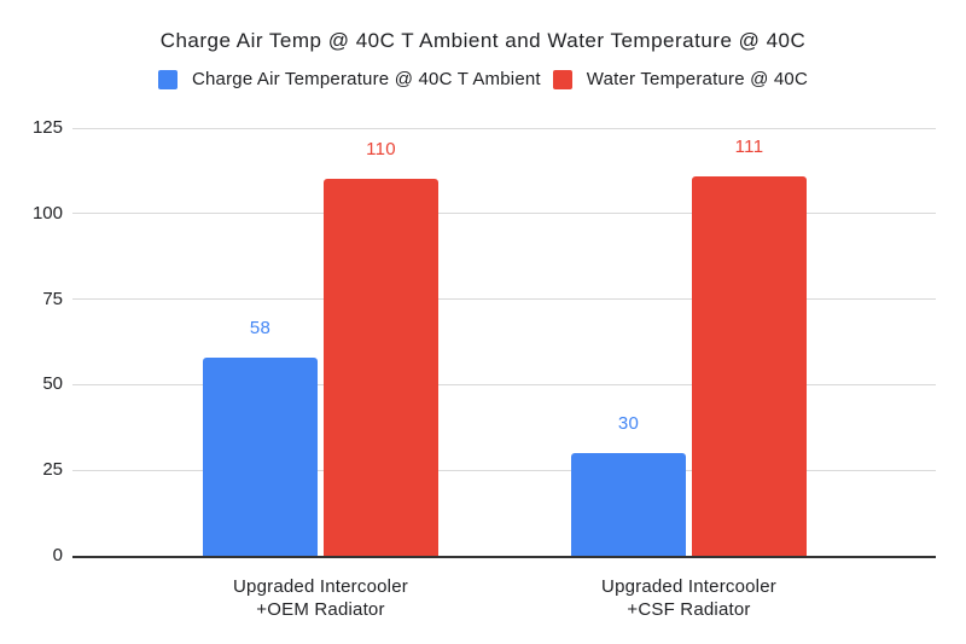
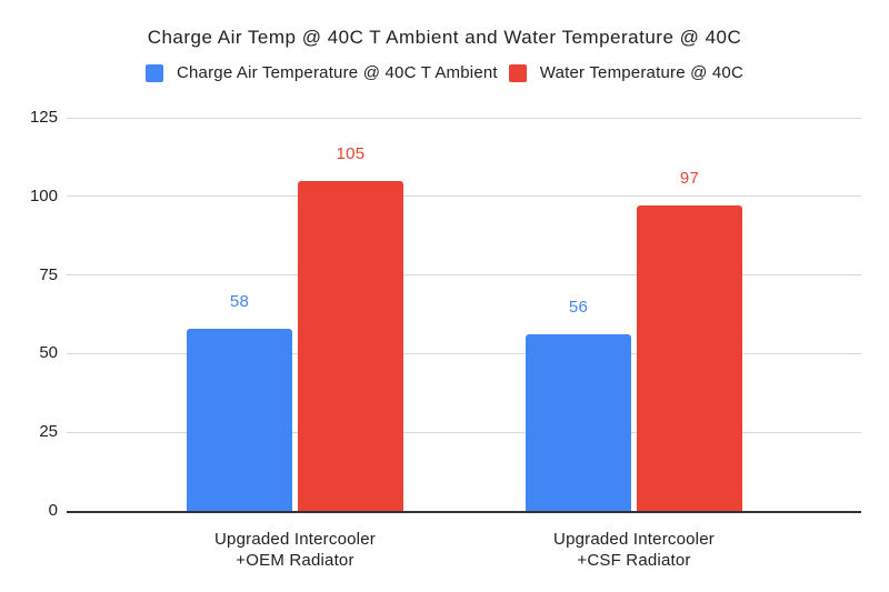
Water Temperature @ 40C/Upgraded Intercooler +OEM Radiator: 110 -> 105
Charge Air Temperature @ 40C T Ambient/Upgraded Intercooler +CSF Radiator: 30 -> 56
Water Temperature @ 40C/Upgraded Intercooler +CSF Radiator: 111 -> 97
